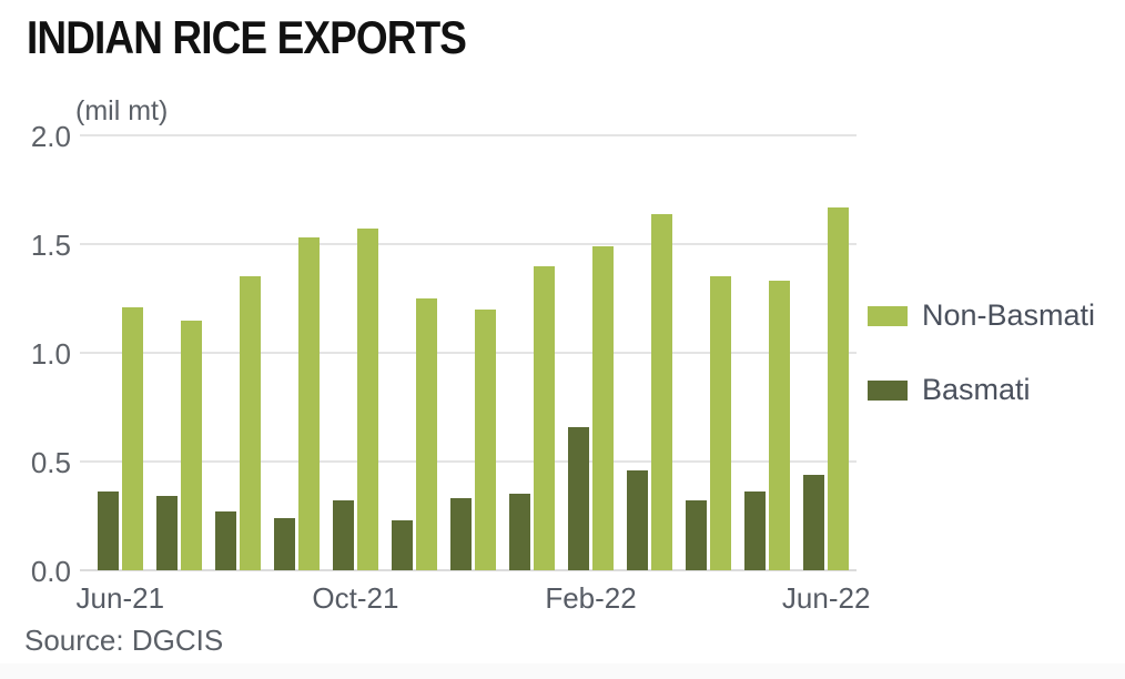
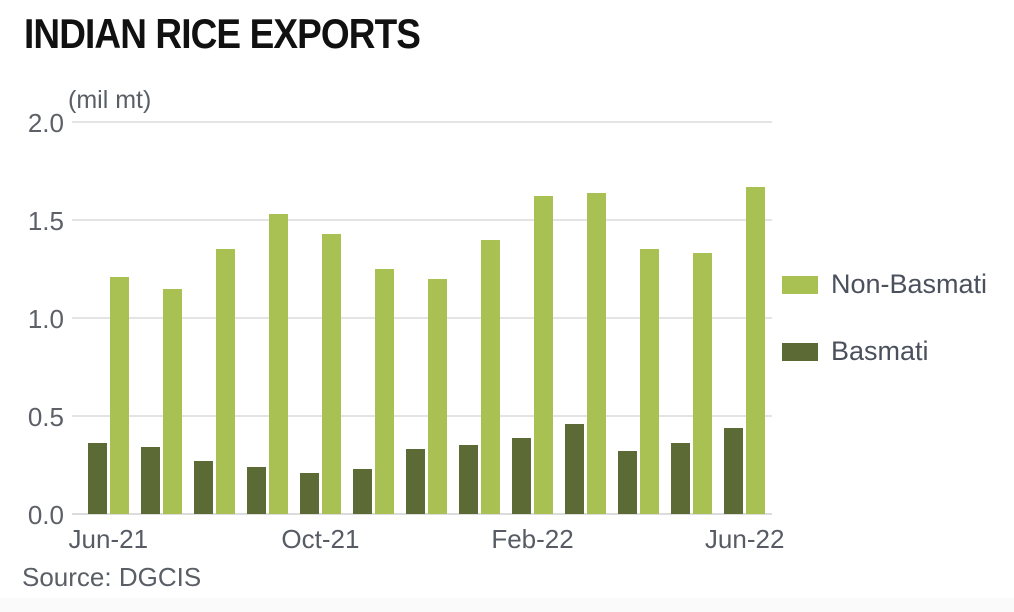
Basmati/Oct-21: 0.32 -> 0.21
Non-Basmati/Oct-21: 1.57 -> 1.43
Basmati/Feb-22: 0.66 -> 0.39
Non-Basmati/Feb-22: 1.49 -> 1.62
